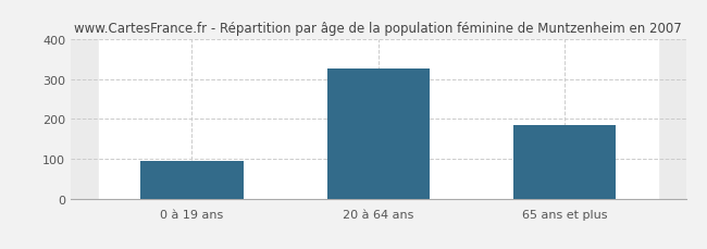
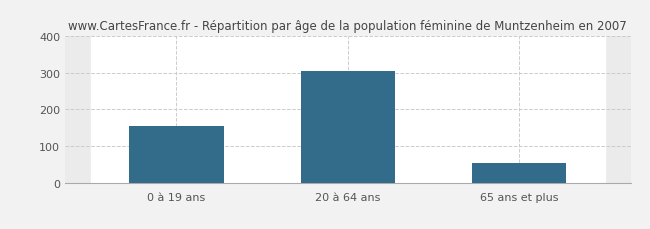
0 à 19 ans: 95 -> 155
20 à 64 ans: 325 -> 305
65 ans et plus: 185 -> 55
